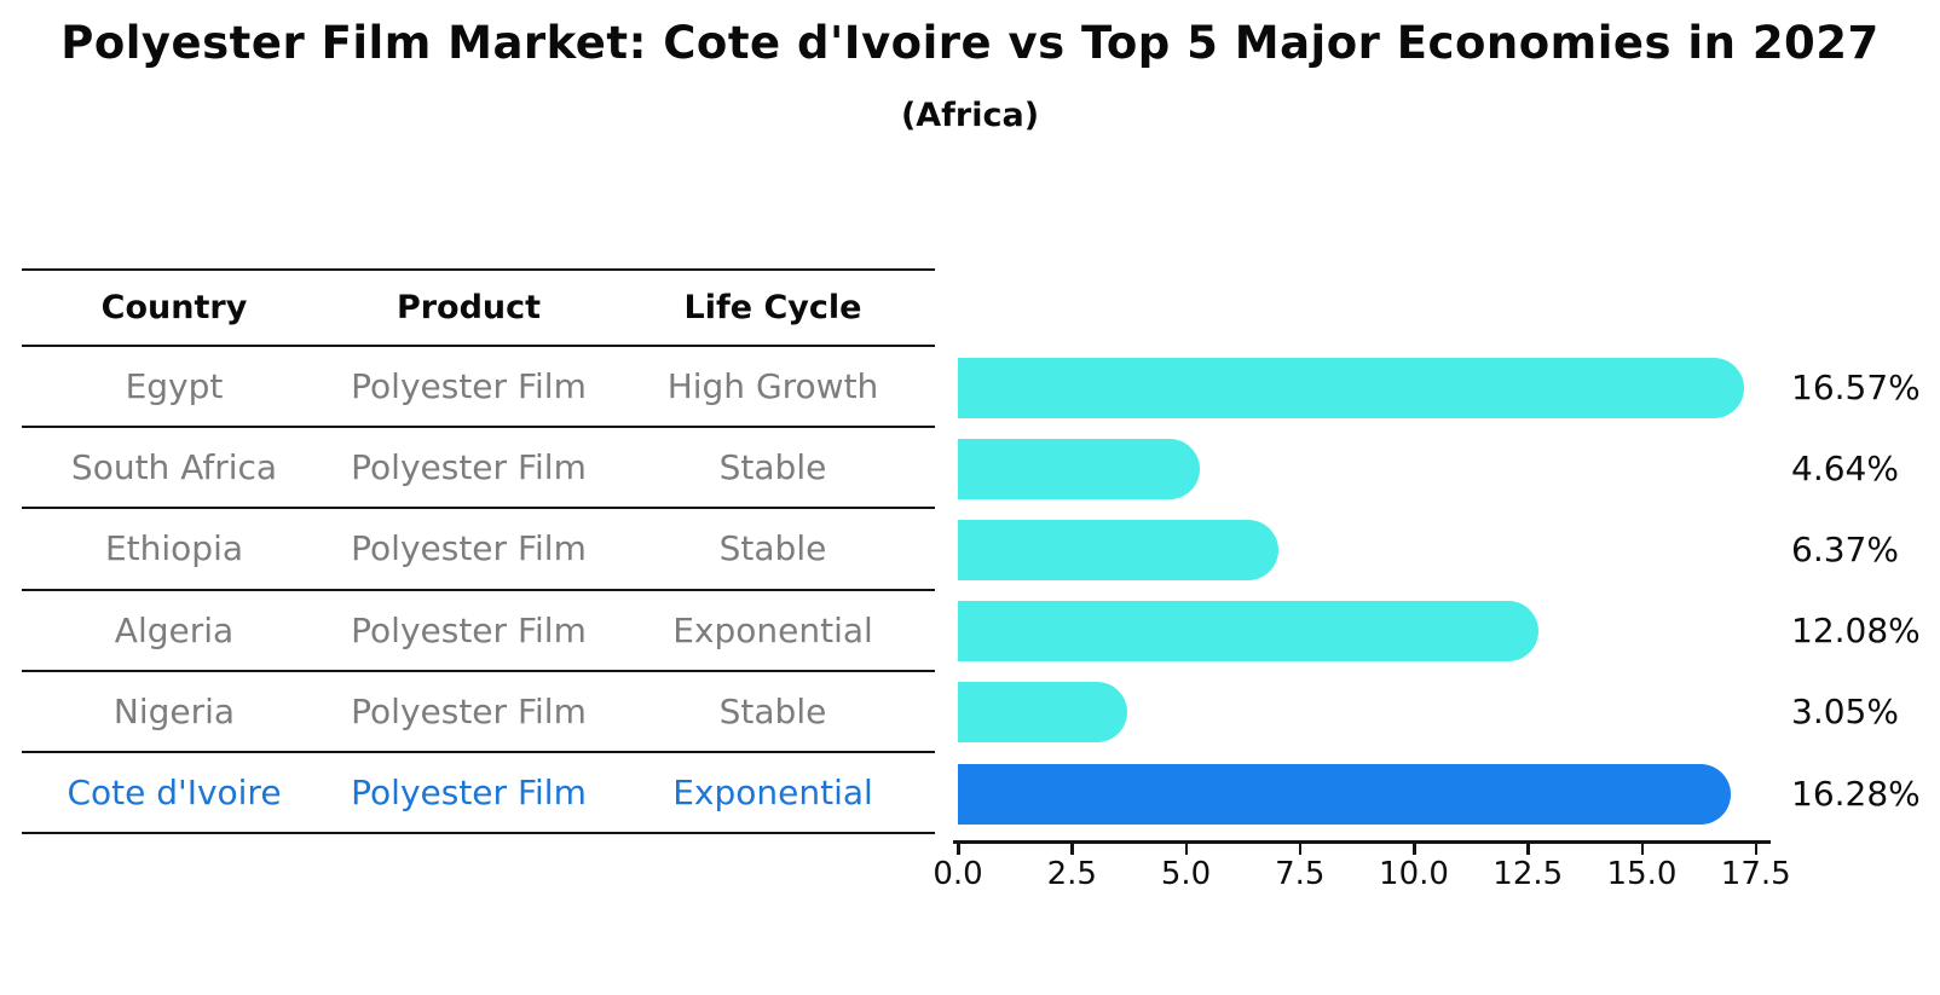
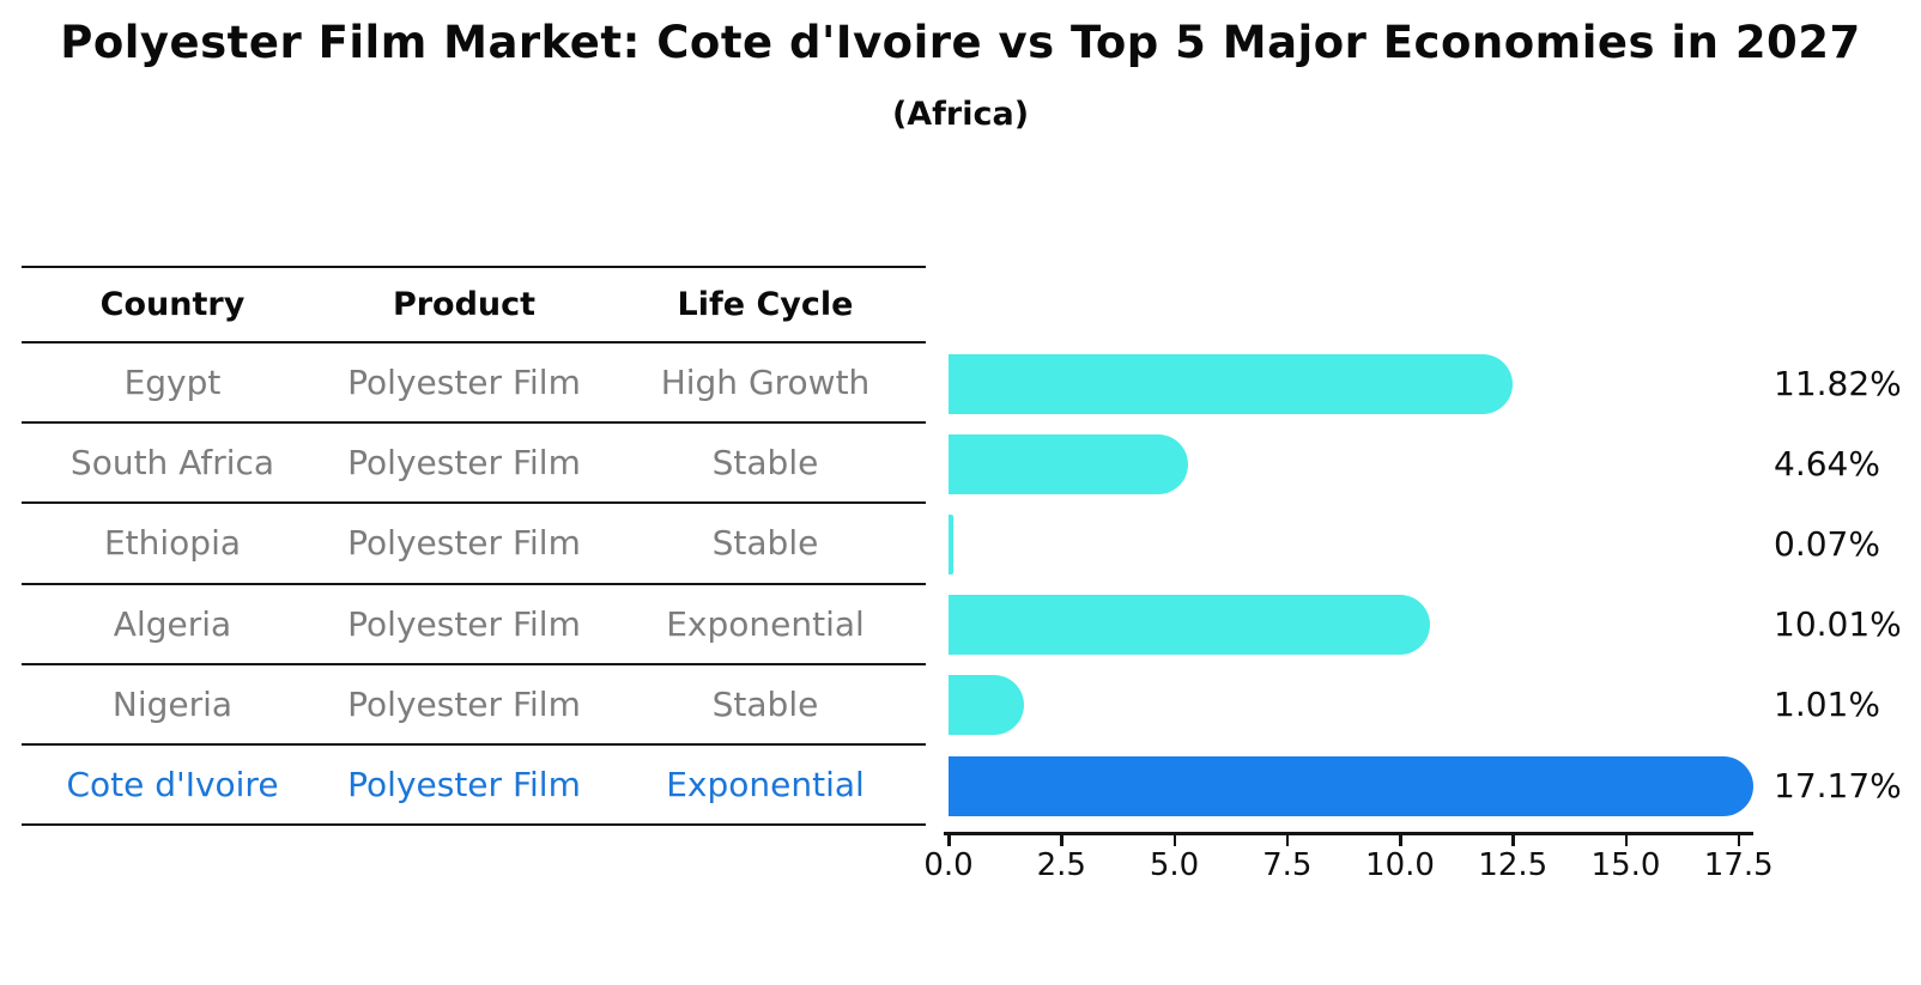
Egypt: 16.57% -> 11.82%
Ethiopia: 6.37% -> 0.07%
Algeria: 12.08% -> 10.01%
Nigeria: 3.05% -> 1.01%
Cote d'Ivoire: 16.28% -> 17.17%
